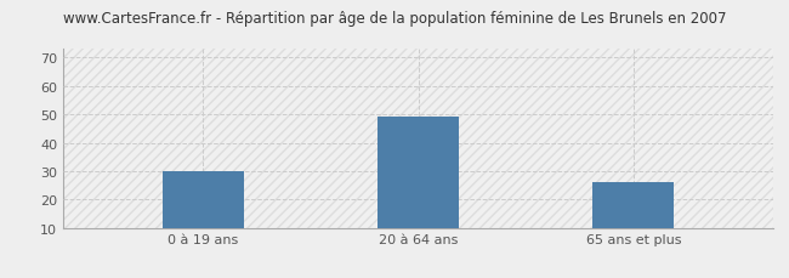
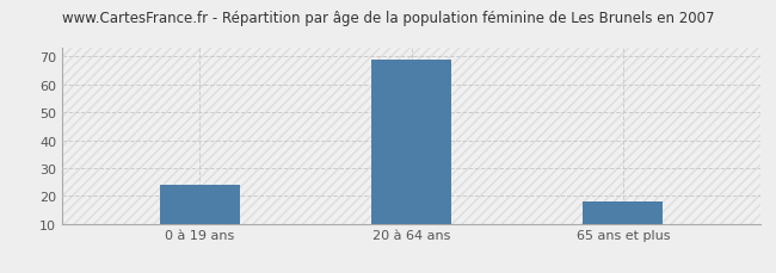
0 à 19 ans: 30 -> 24
20 à 64 ans: 49 -> 69
65 ans et plus: 26 -> 18
